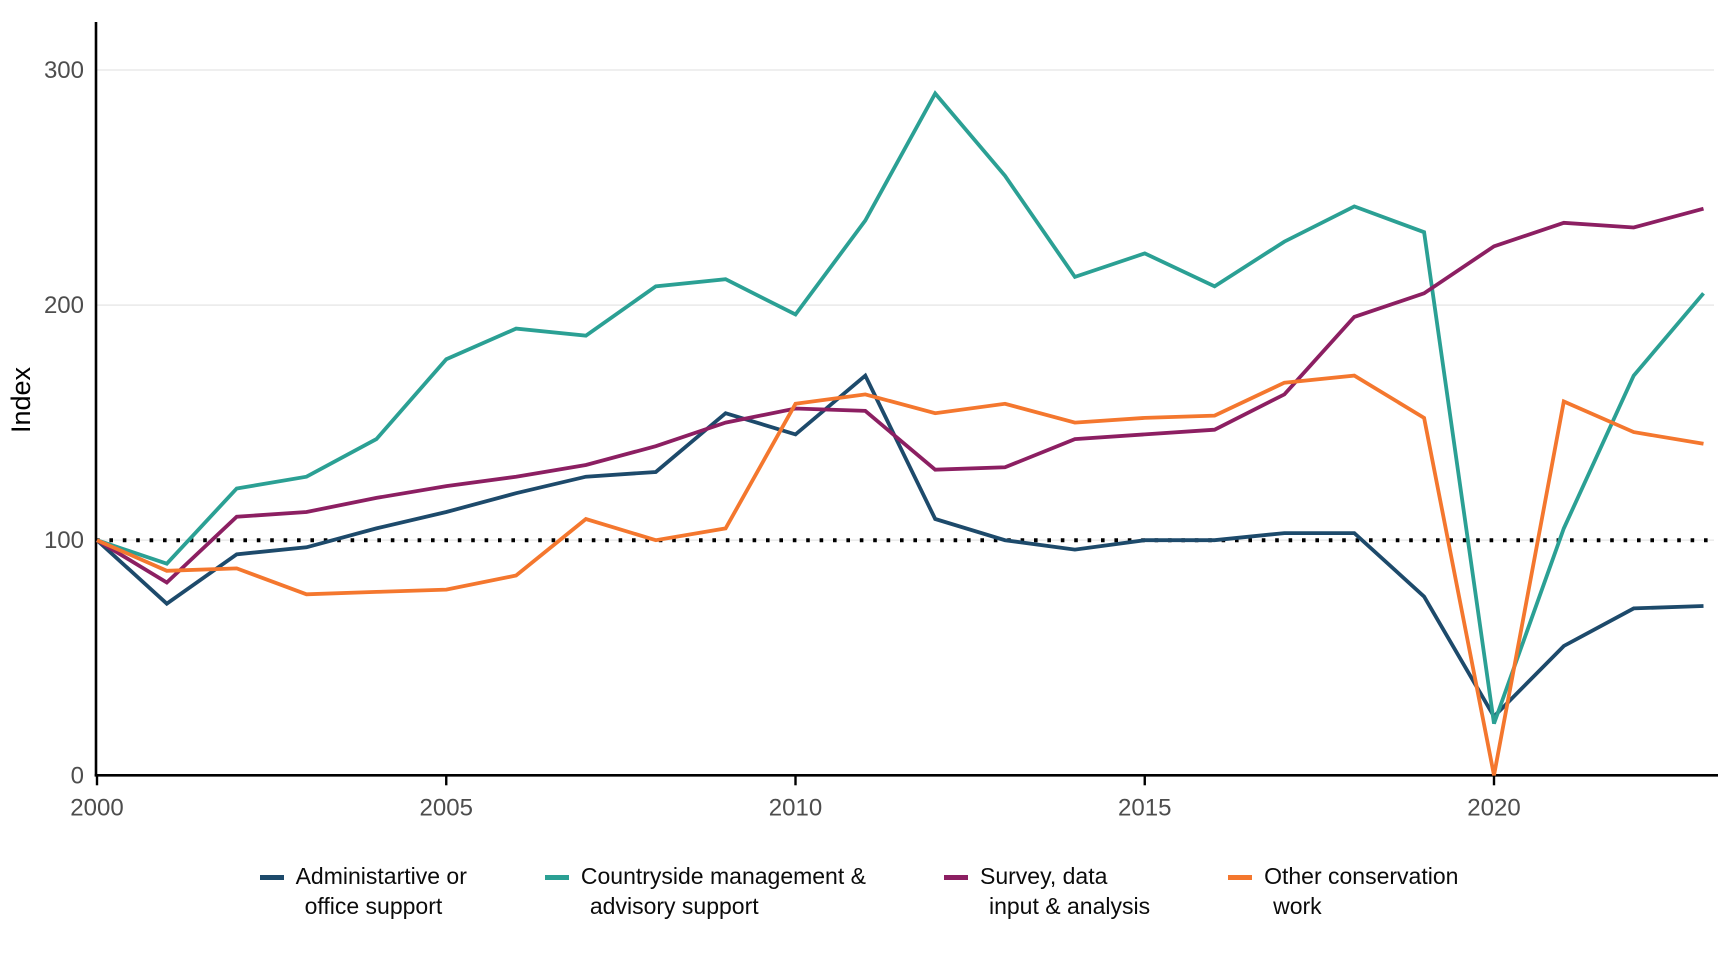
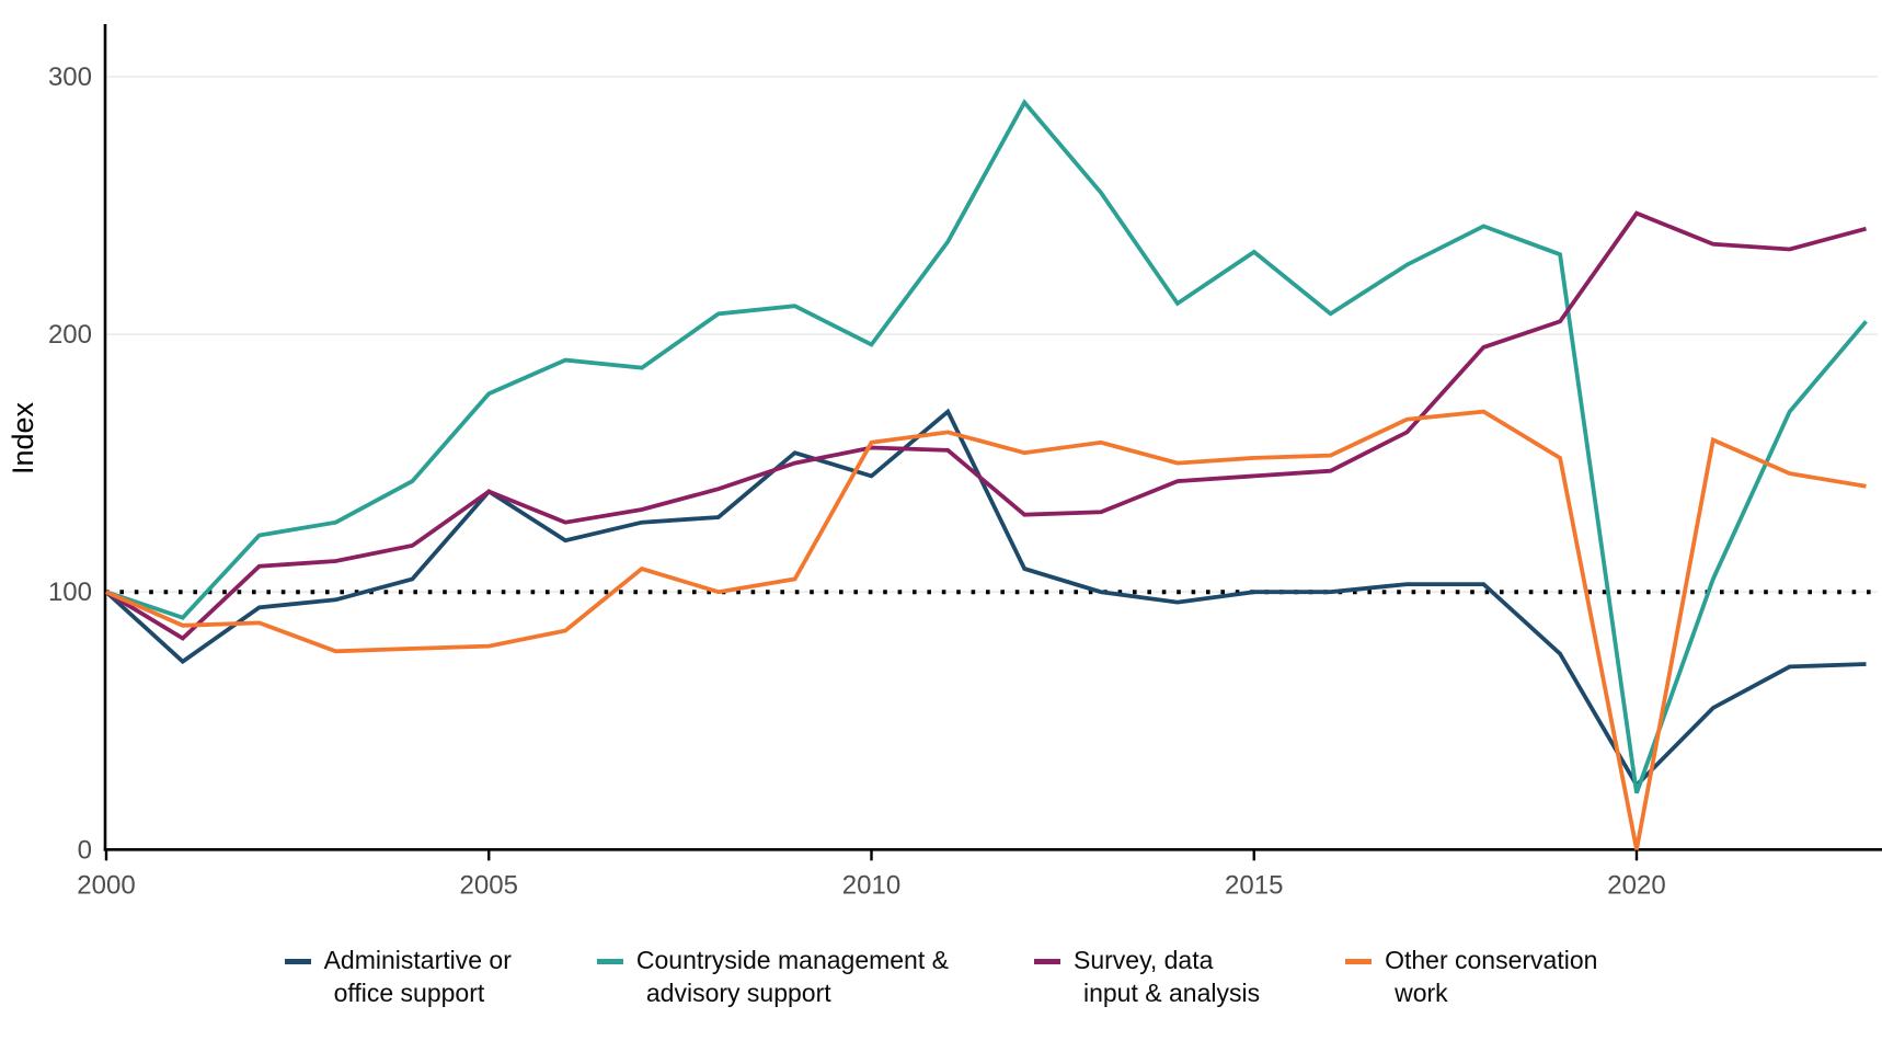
Administartive or office support/2005: 112 -> 139
Survey, data input & analysis/2005: 123 -> 139
Countryside management & advisory support/2015: 222 -> 232
Survey, data input & analysis/2020: 225 -> 247
